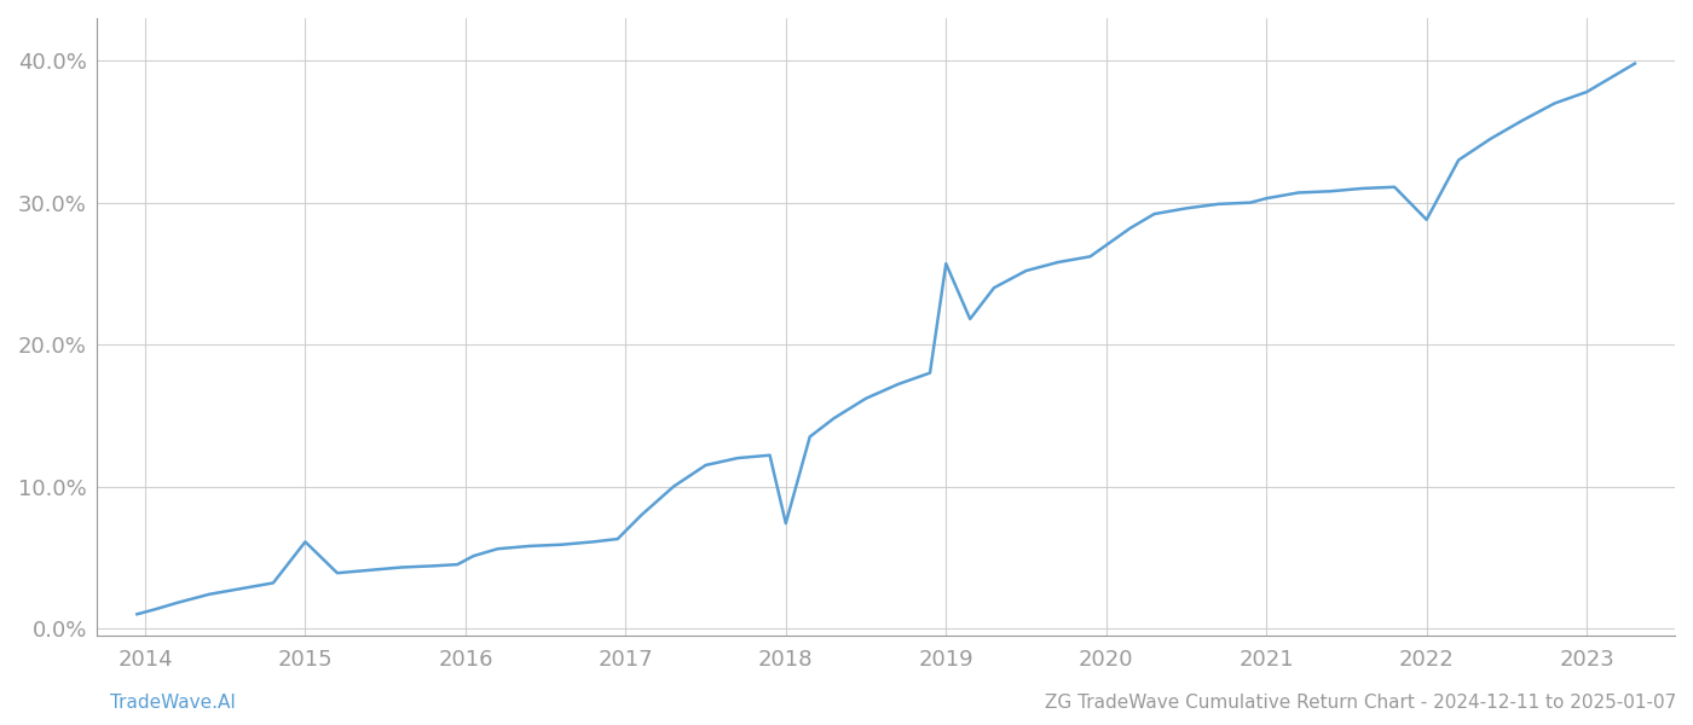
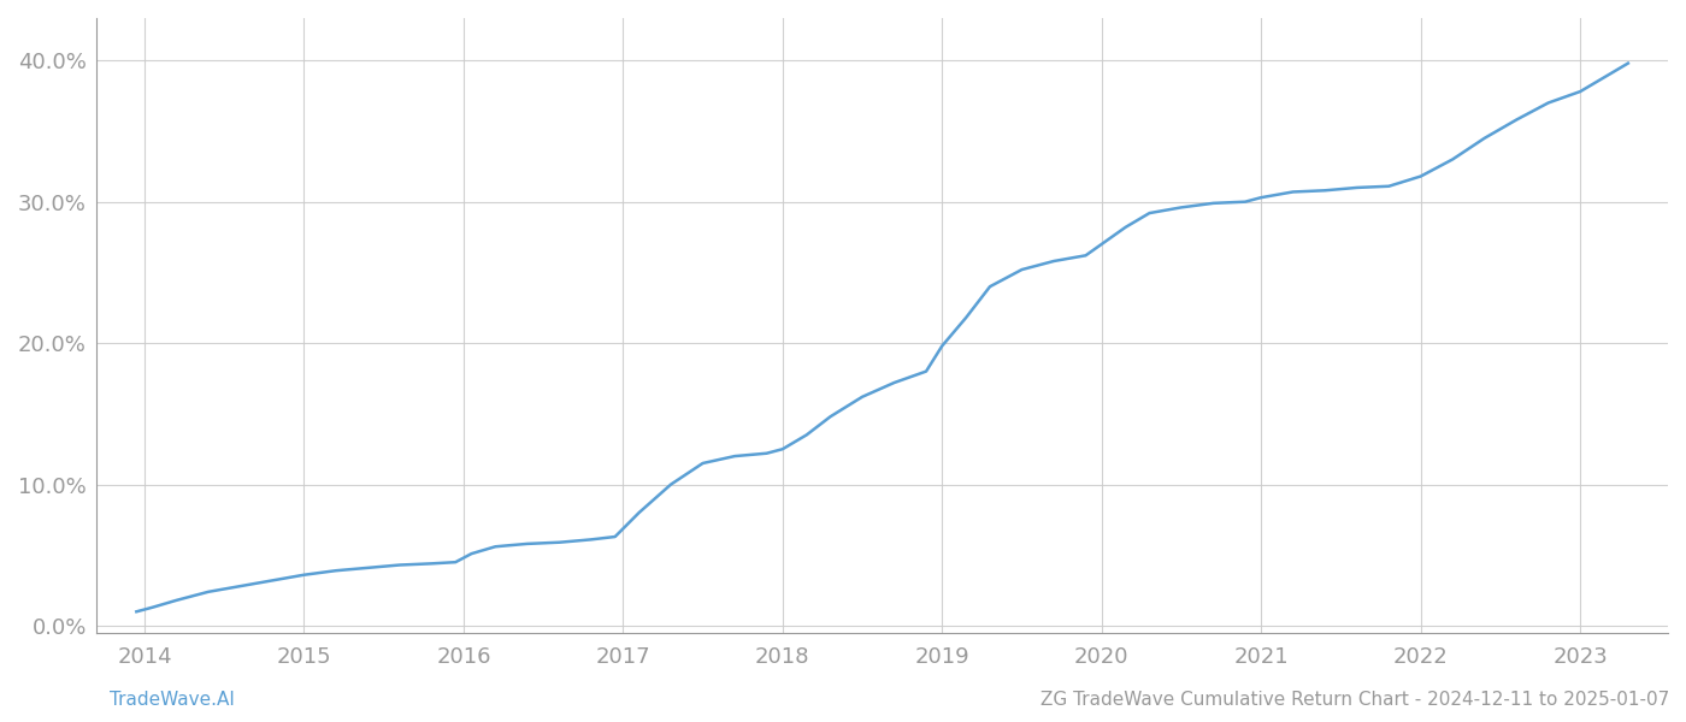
2015: 6.1% -> 3.6%
2018: 7.4% -> 12.5%
2019: 25.7% -> 19.8%
2022: 28.8% -> 31.8%
